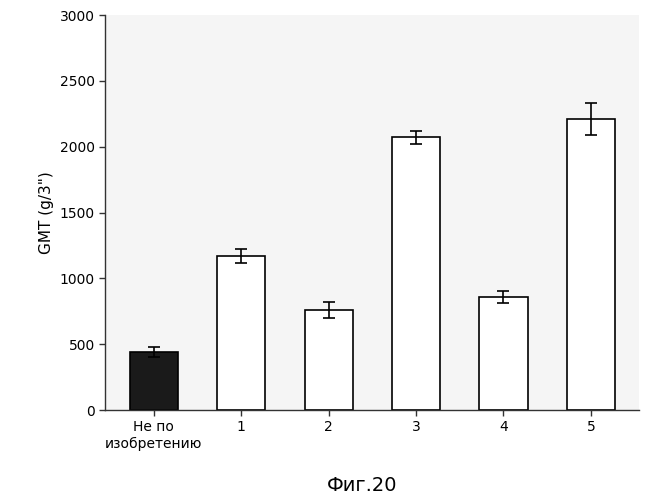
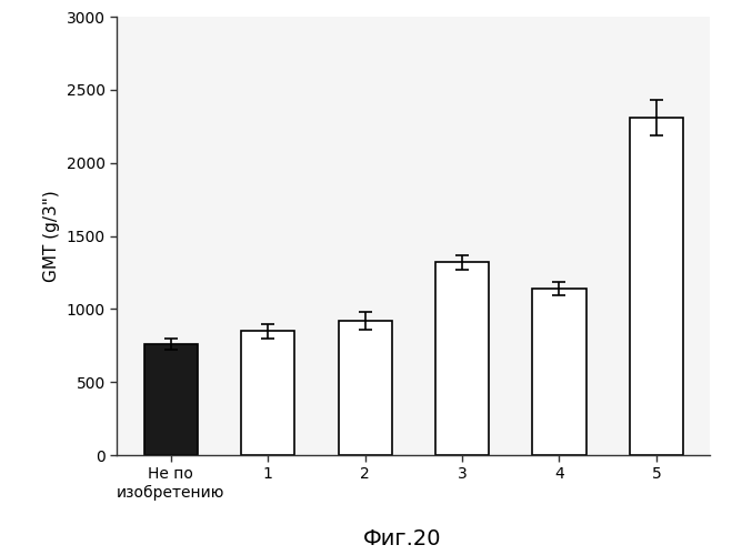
Не по изобретению: 440 -> 760
1: 1170 -> 850
2: 760 -> 920
3: 2070 -> 1320
4: 860 -> 1140
5: 2210 -> 2310
